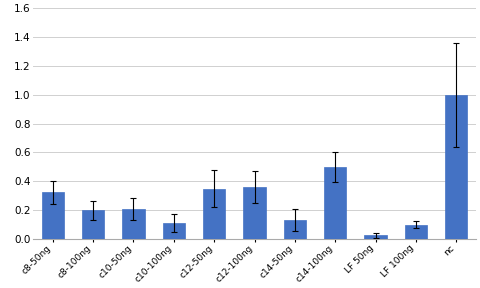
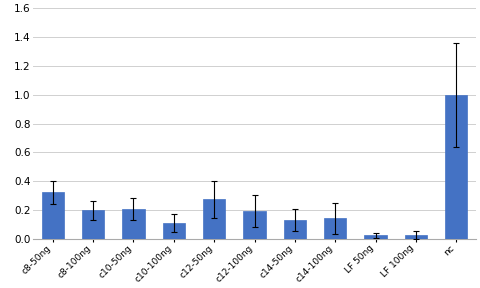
c12-50ng: 0.35 -> 0.28
c12-100ng: 0.36 -> 0.19
c14-100ng: 0.50 -> 0.14
LF 100ng: 0.10 -> 0.03
